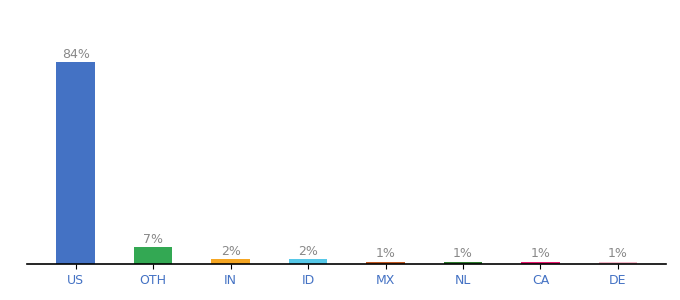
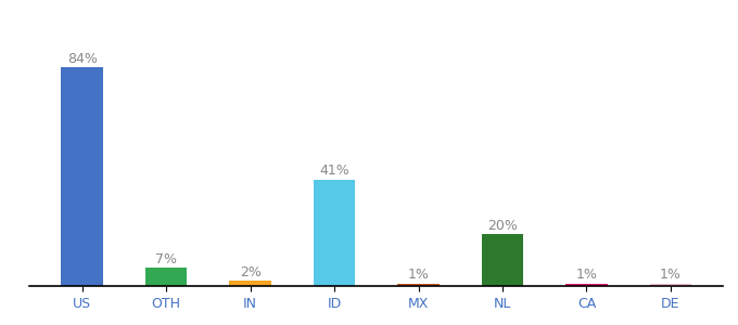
ID: 2% -> 41%
NL: 1% -> 20%
